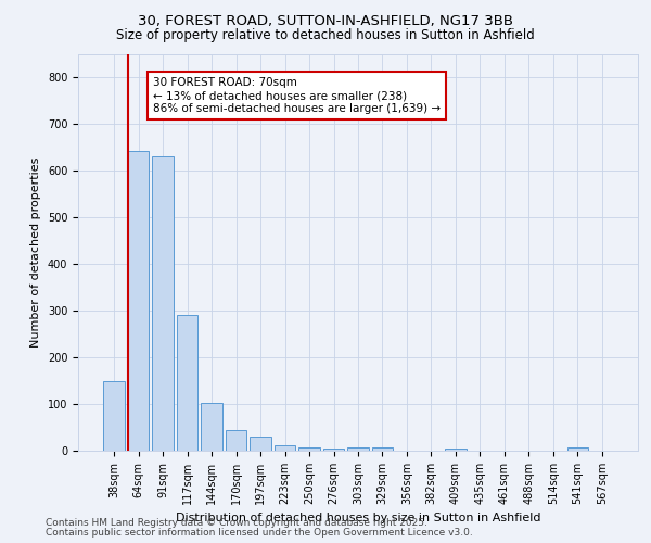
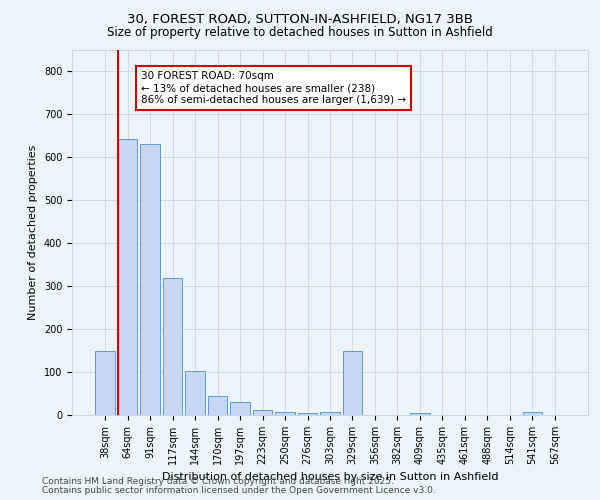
117sqm: 290 -> 320
329sqm: 7 -> 150
